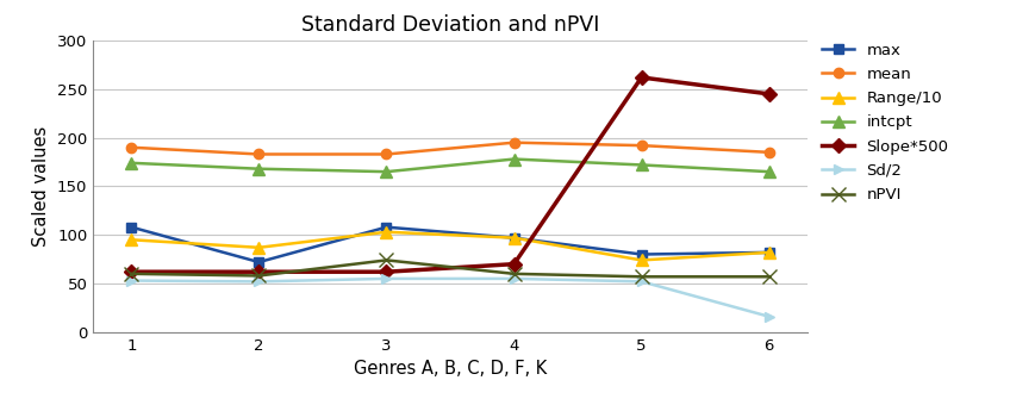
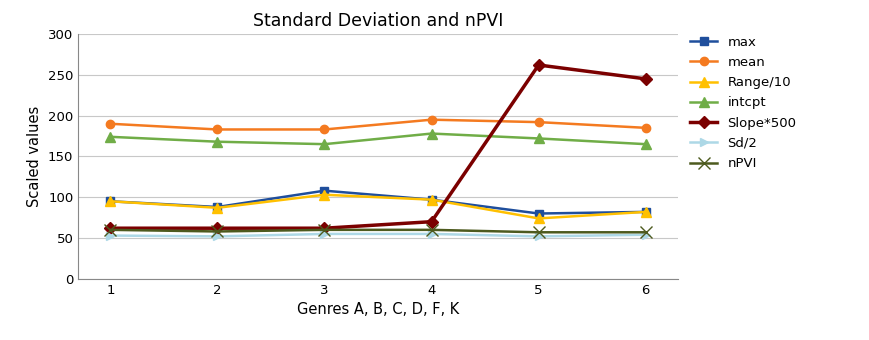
max/1: 108 -> 95
max/2: 72 -> 88
nPVI/3: 74 -> 60
Sd/2/6: 16 -> 54
